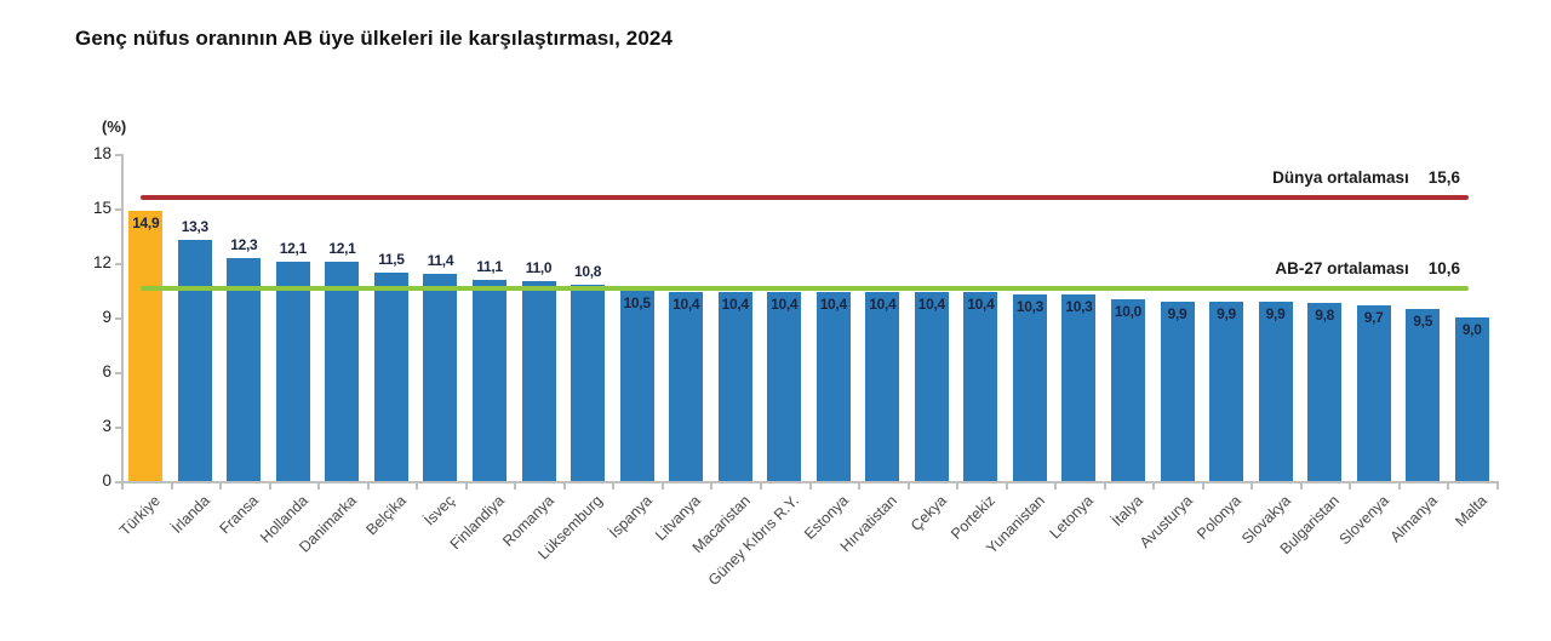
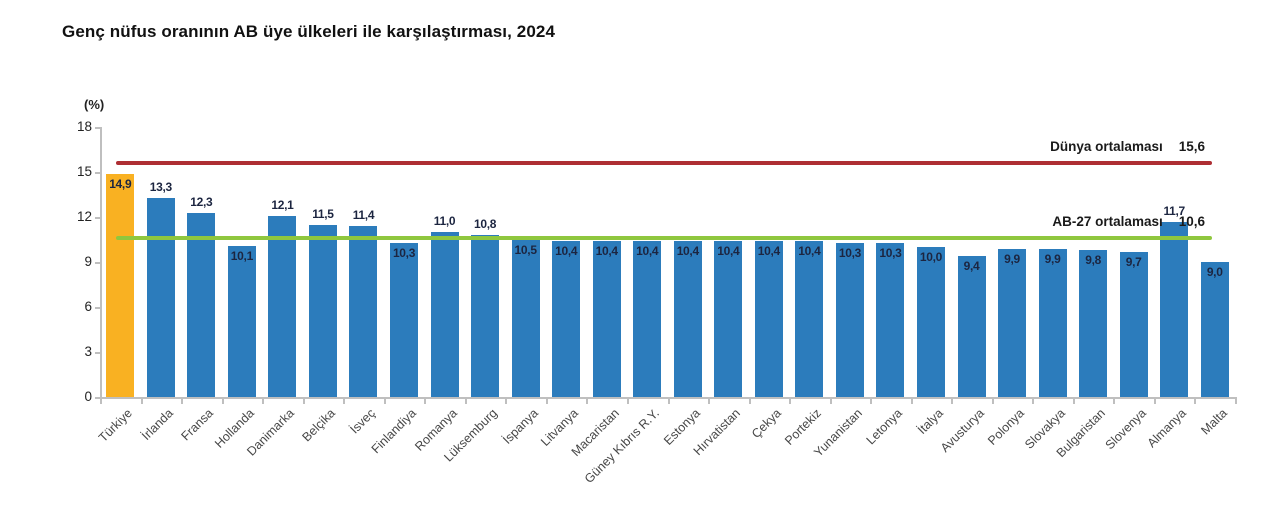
Hollanda: 12,1 -> 10,1
Finlandiya: 11,1 -> 10,3
Avusturya: 9,9 -> 9,4
Almanya: 9,5 -> 11,7
